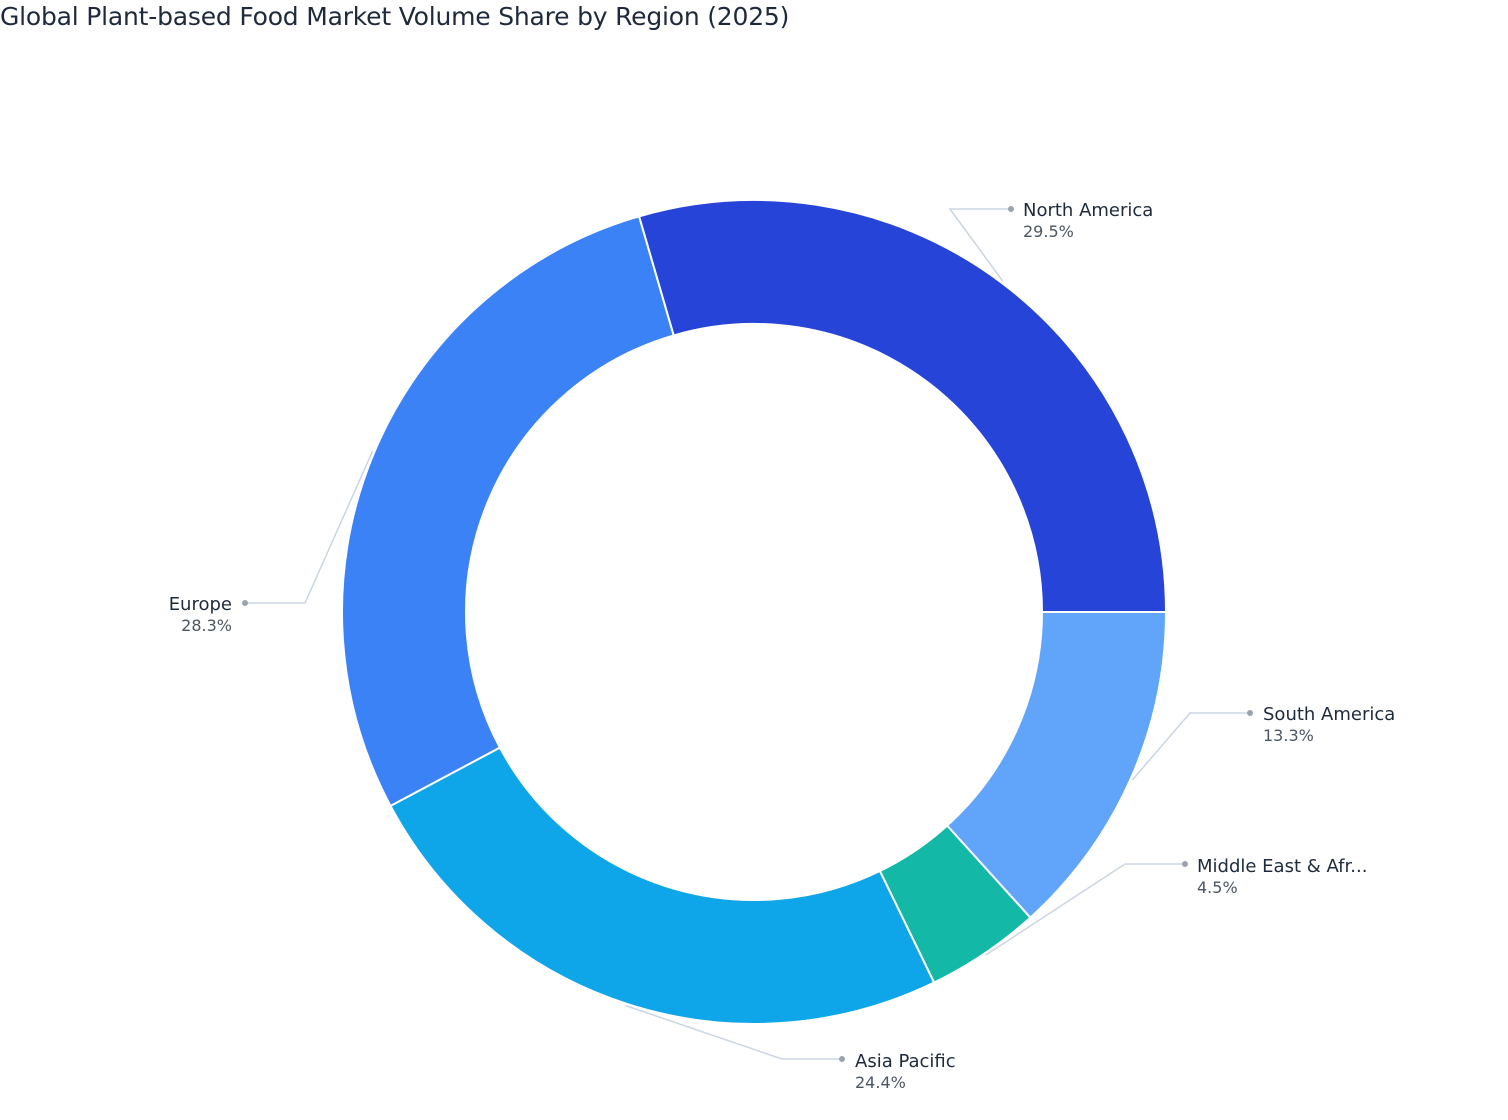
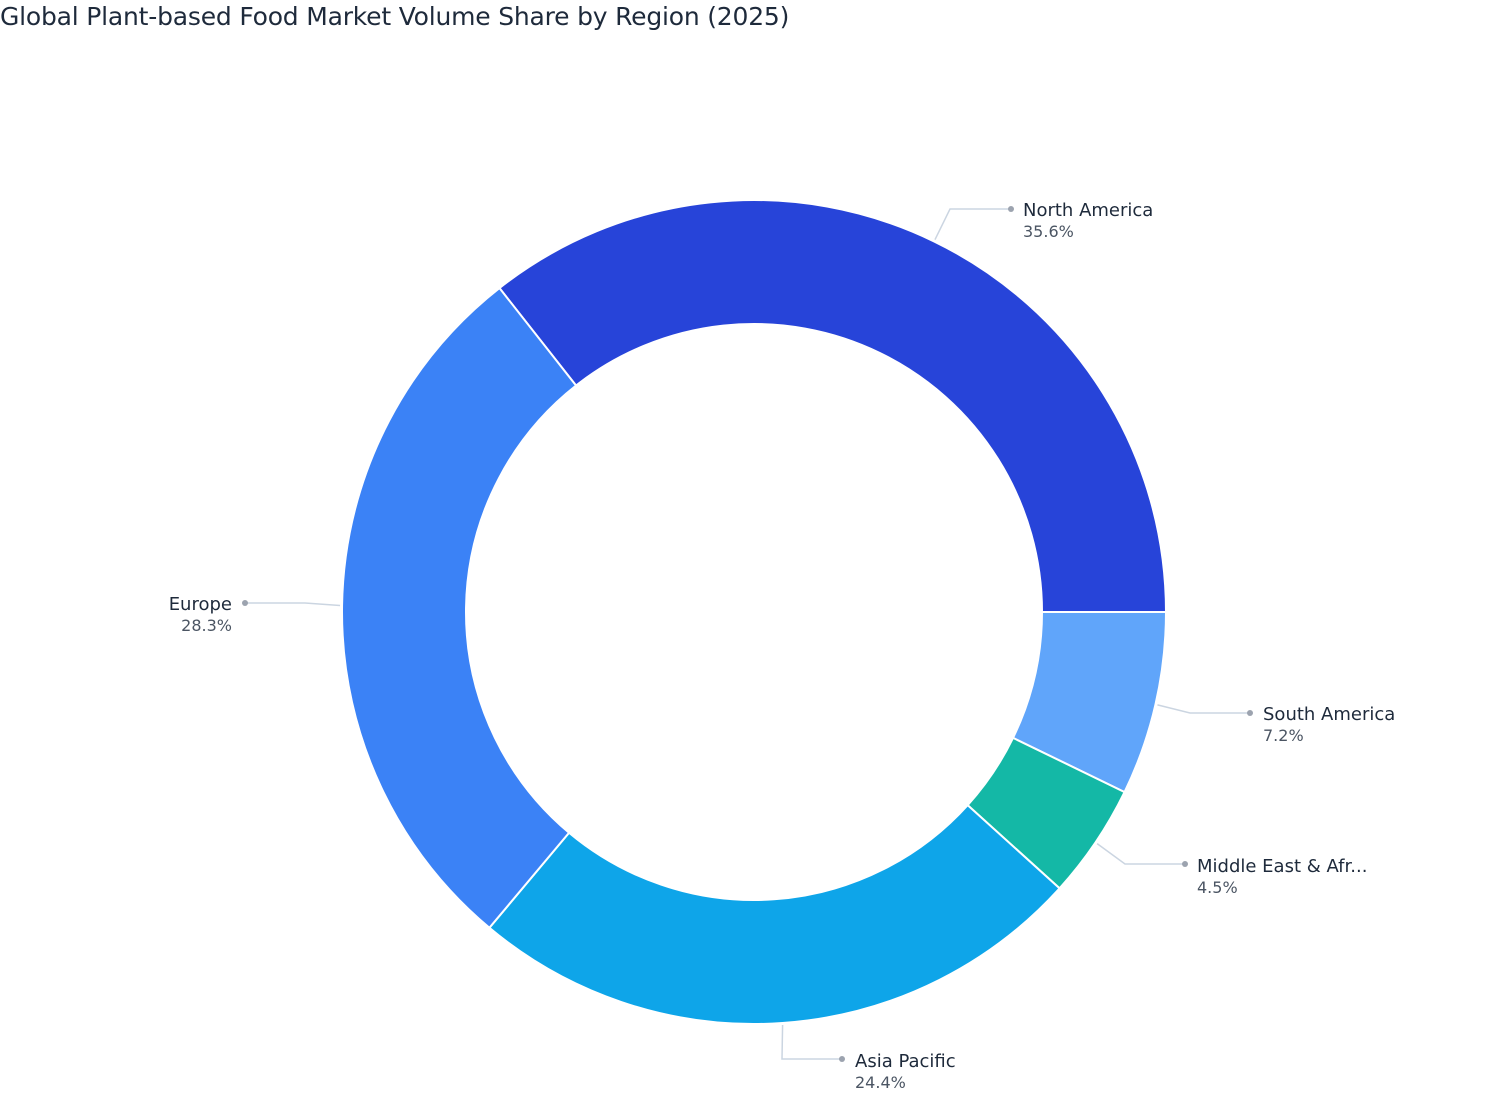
North America: 29.5% -> 35.6%
South America: 13.3% -> 7.2%
